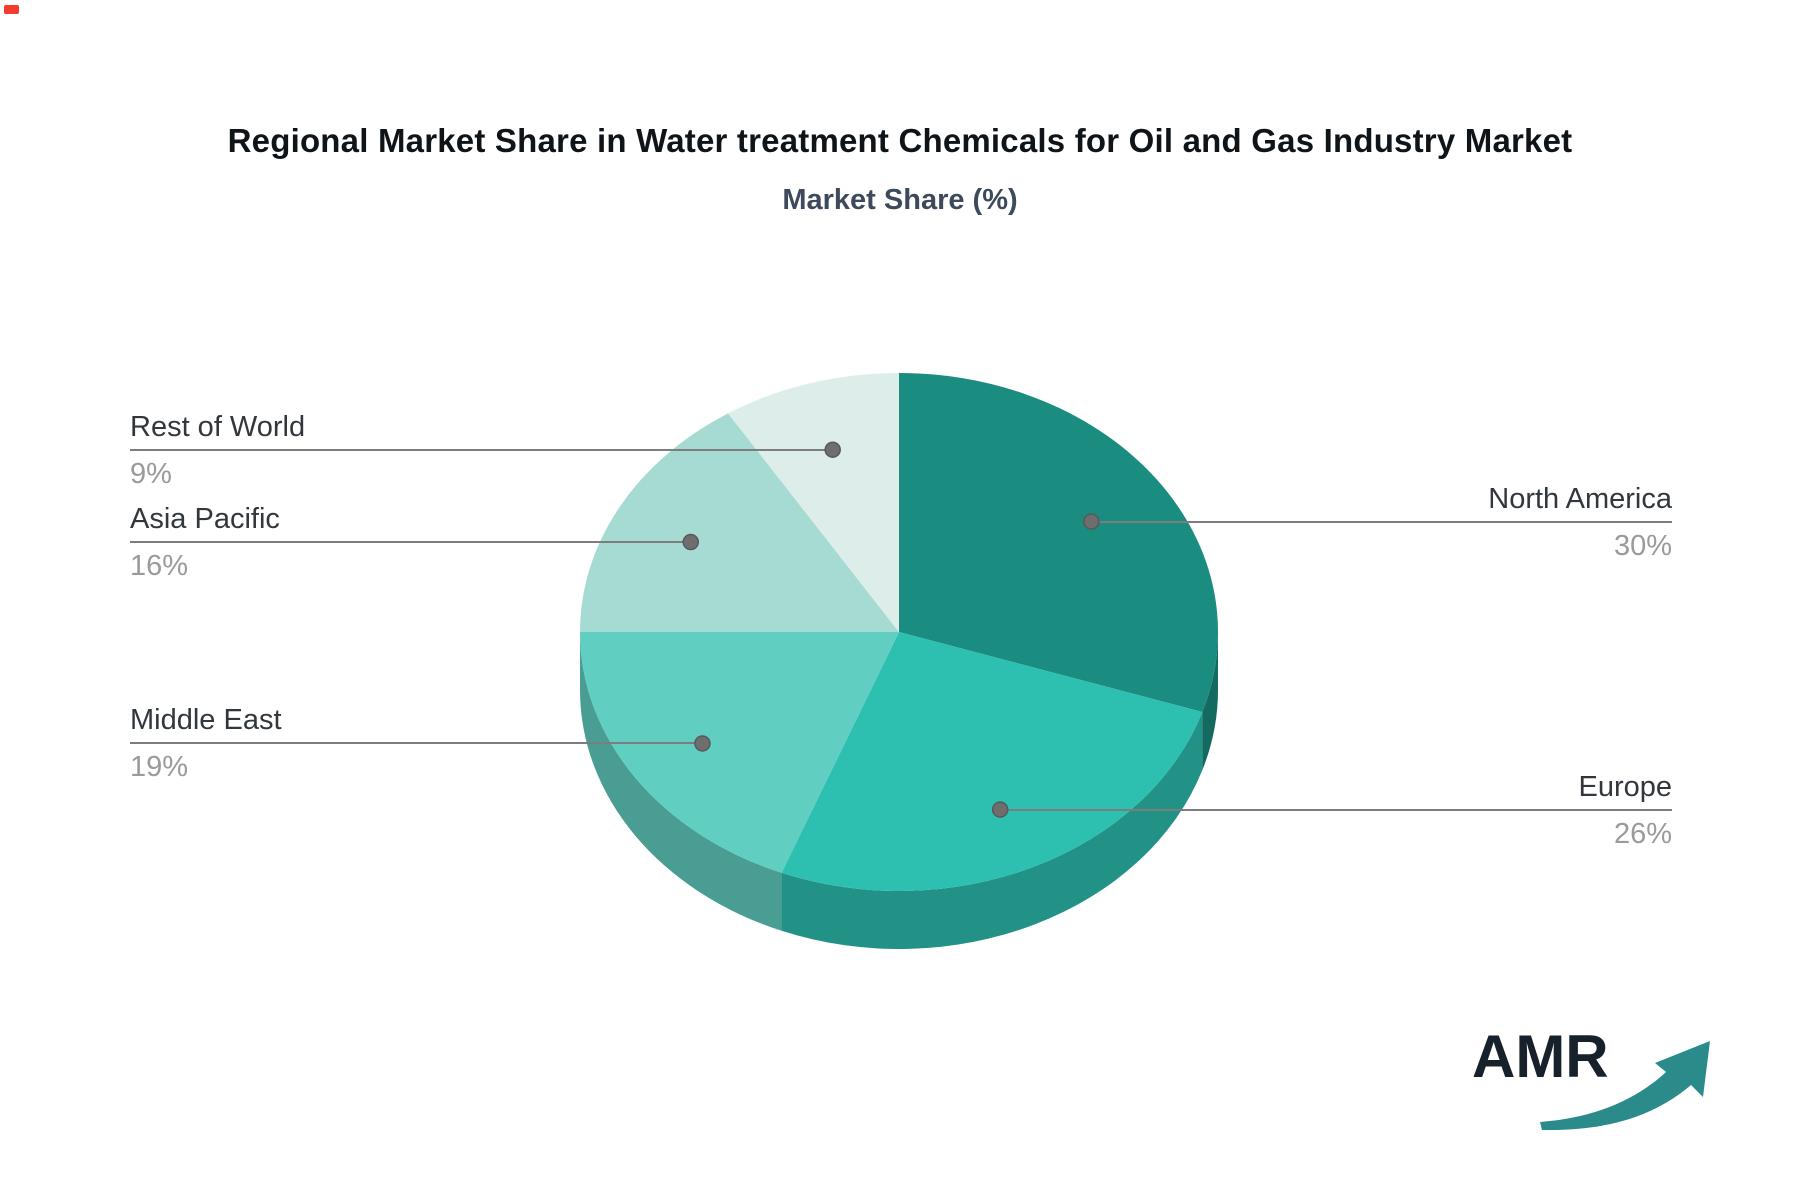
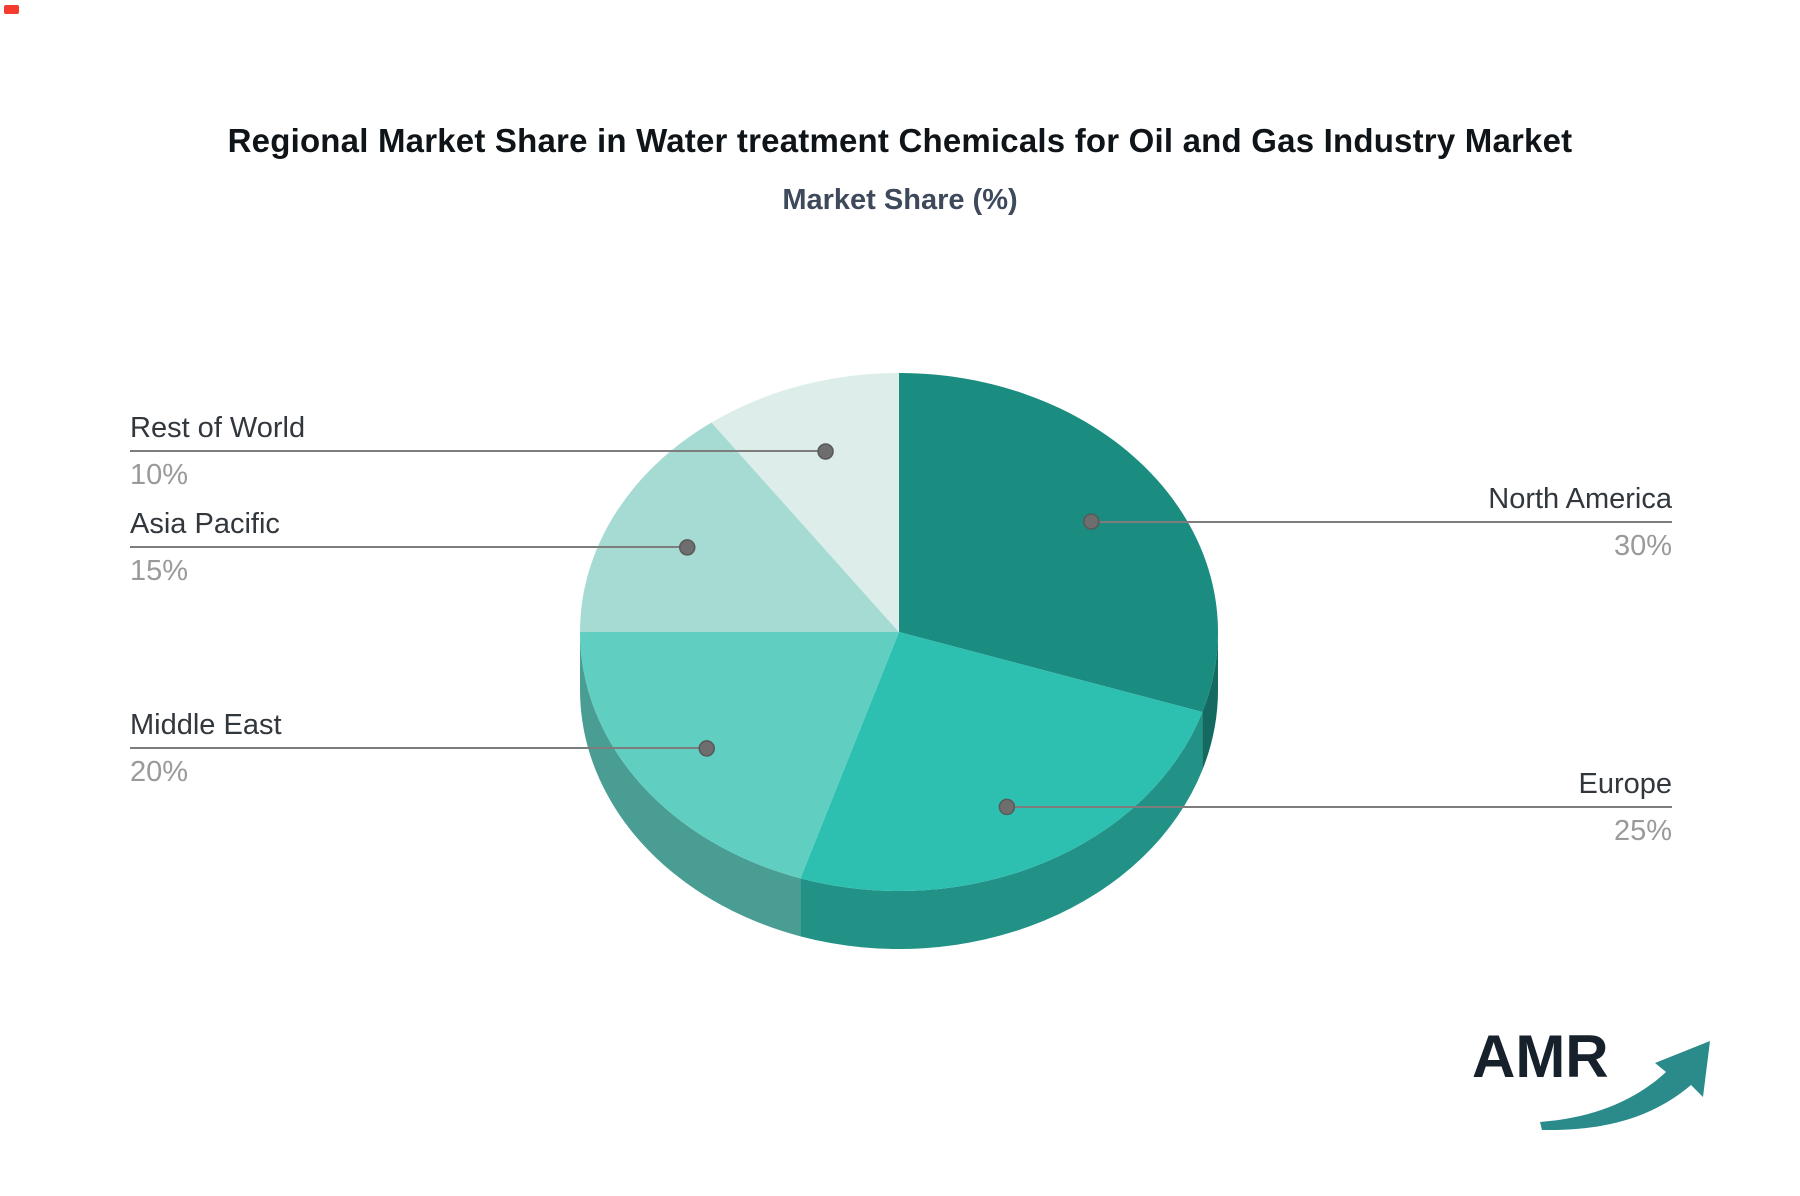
Europe: 26% -> 25%
Middle East: 19% -> 20%
Asia Pacific: 16% -> 15%
Rest of World: 9% -> 10%
